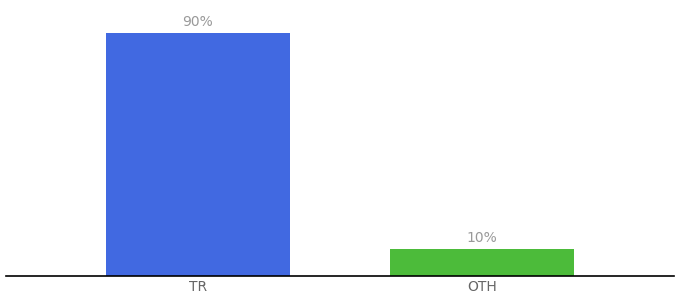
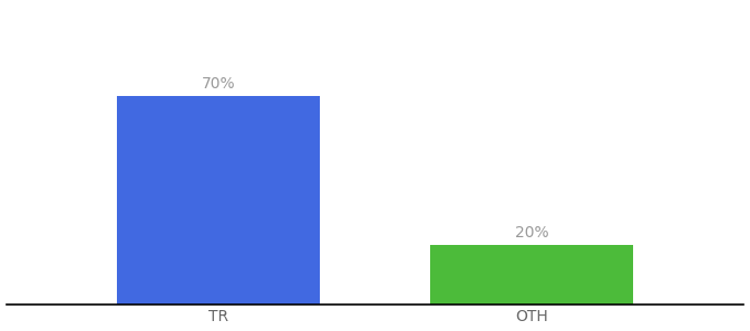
TR: 90% -> 70%
OTH: 10% -> 20%
